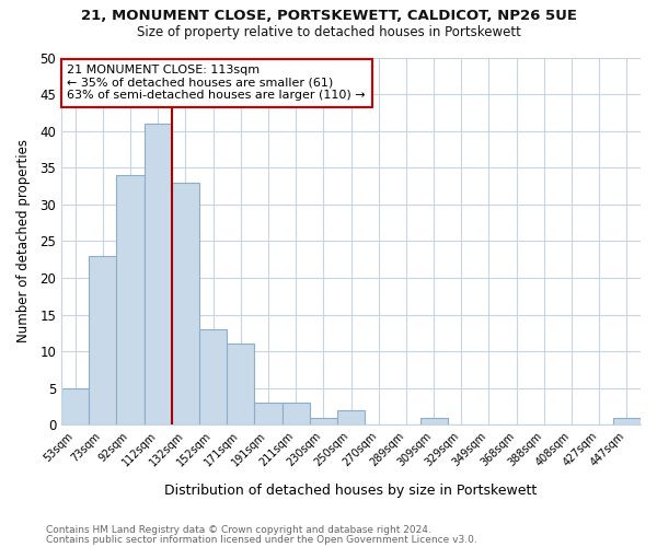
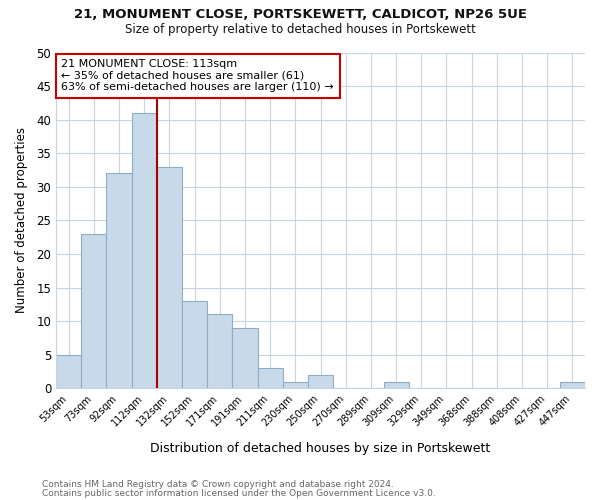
92sqm: 34 -> 32
191sqm: 3 -> 9
